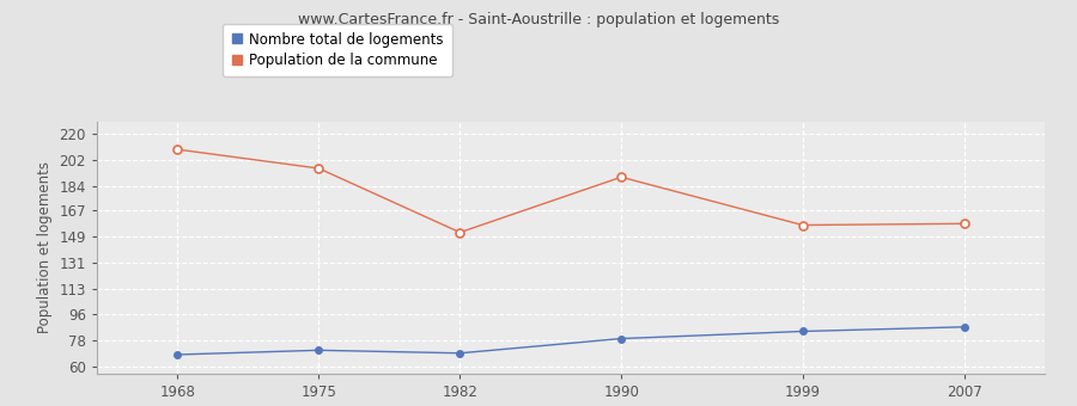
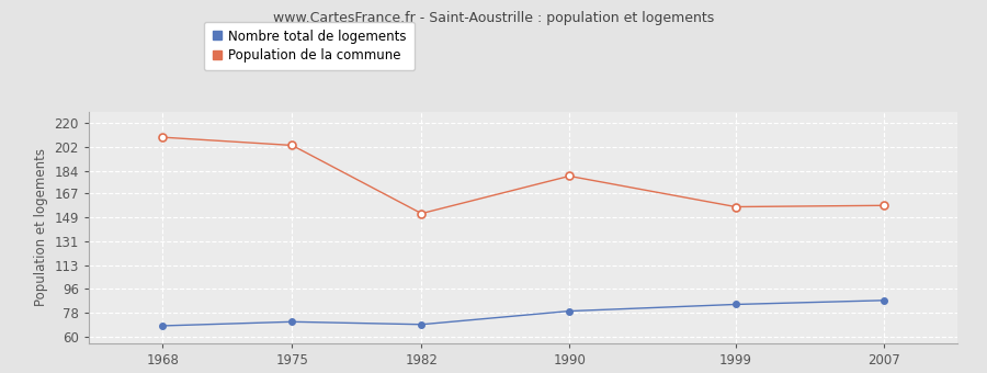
Population de la commune/1975: 196 -> 203
Population de la commune/1990: 190 -> 180
